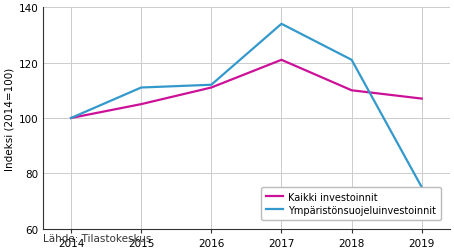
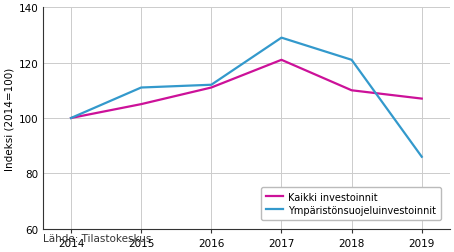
Ympäristönsuojeluinvestoinnit/2017: 134 -> 129
Ympäristönsuojeluinvestoinnit/2019: 75 -> 86
